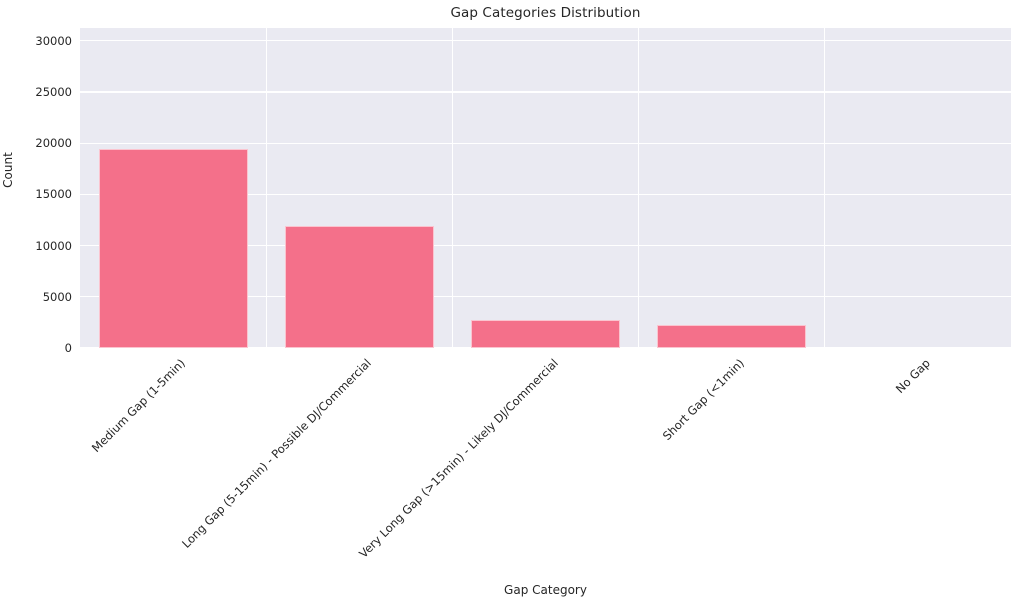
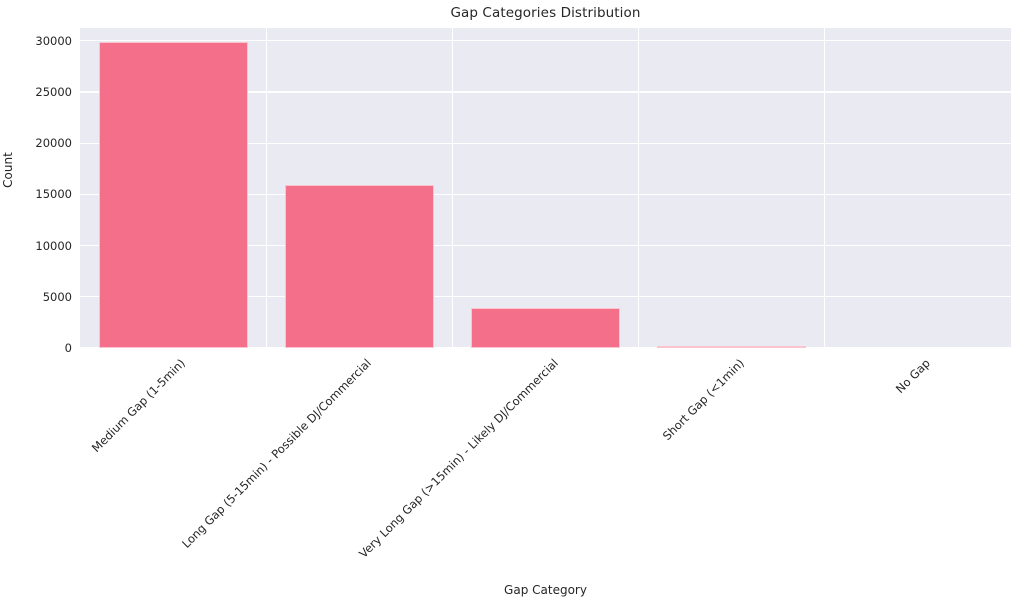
Medium Gap (1-5min): 19400 -> 29800
Long Gap (5-15min) - Possible DJ/Commercial: 11900 -> 15900
Very Long Gap (>15min) - Likely DJ/Commercial: 2700 -> 3900
Short Gap (<1min): 2200 -> 100
